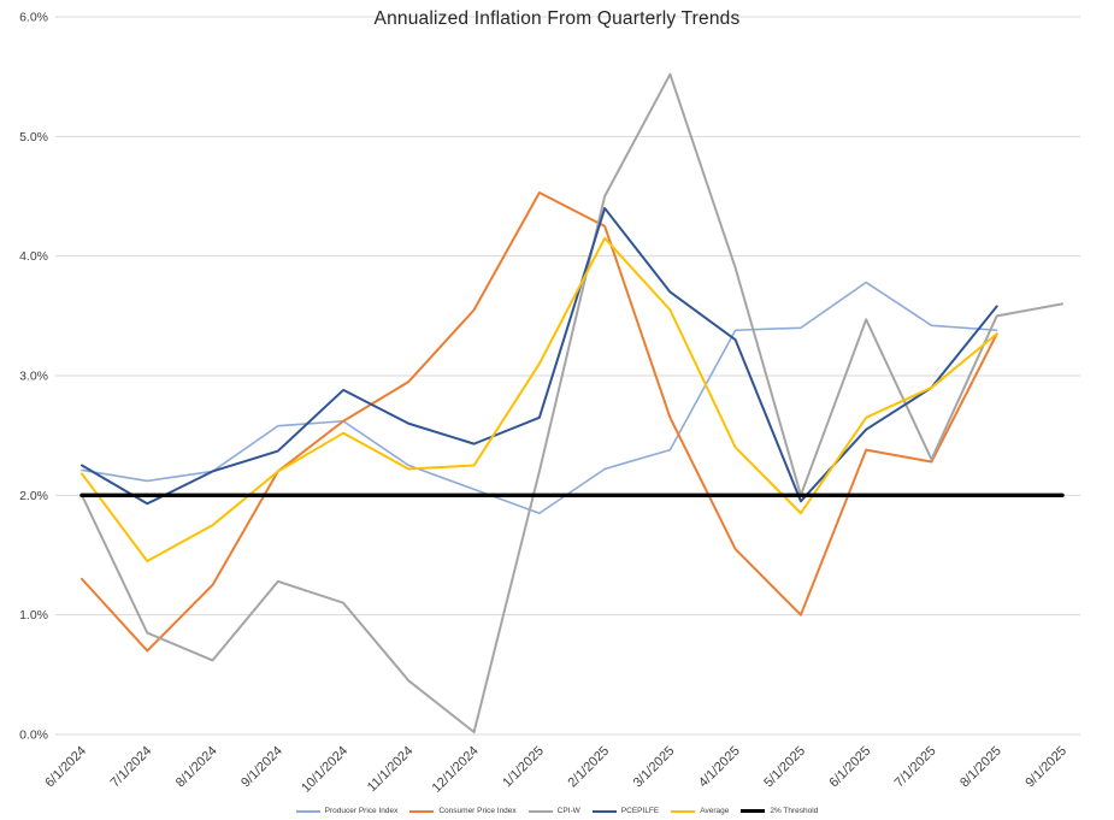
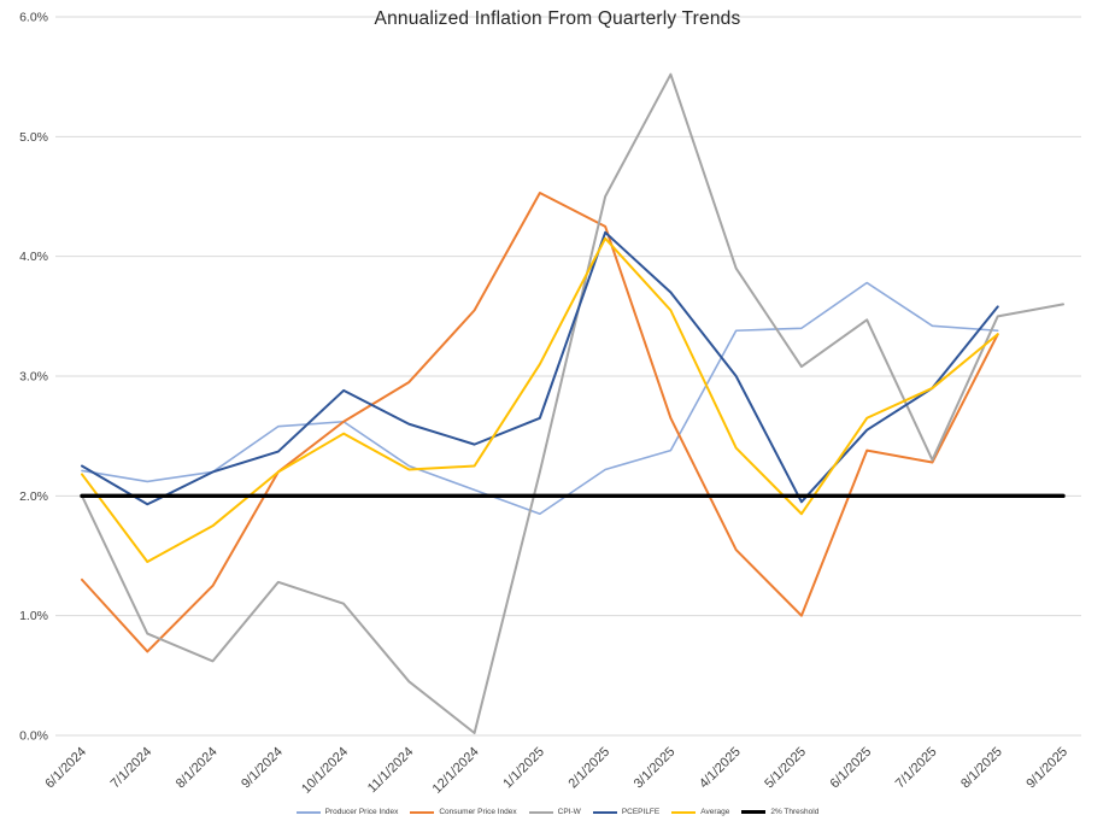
PCEPILFE/2/1/2025: 4.4% -> 4.2%
PCEPILFE/4/1/2025: 3.3% -> 3.0%
CPI-W/5/1/2025: 2.0% -> 3.1%
